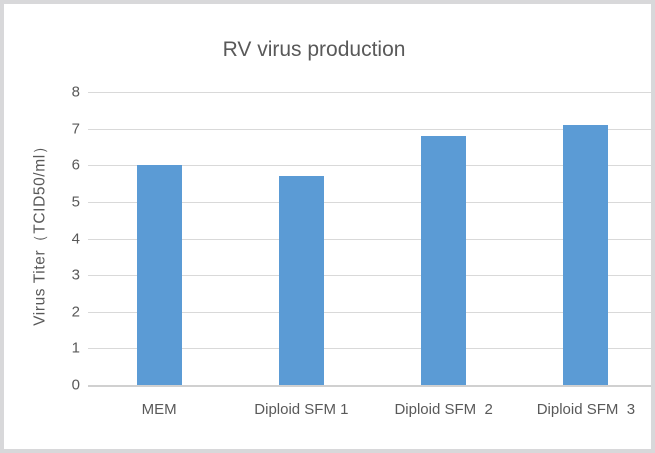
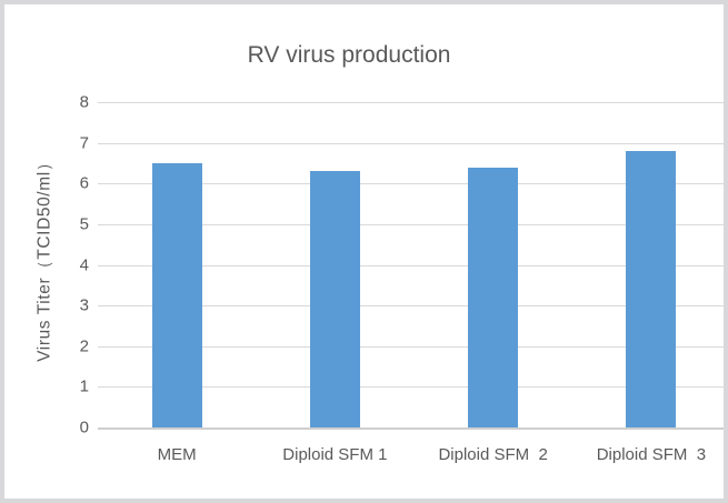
MEM: 6.0 -> 6.5
Diploid SFM 1: 5.7 -> 6.3
Diploid SFM 2: 6.8 -> 6.4
Diploid SFM 3: 7.1 -> 6.8
